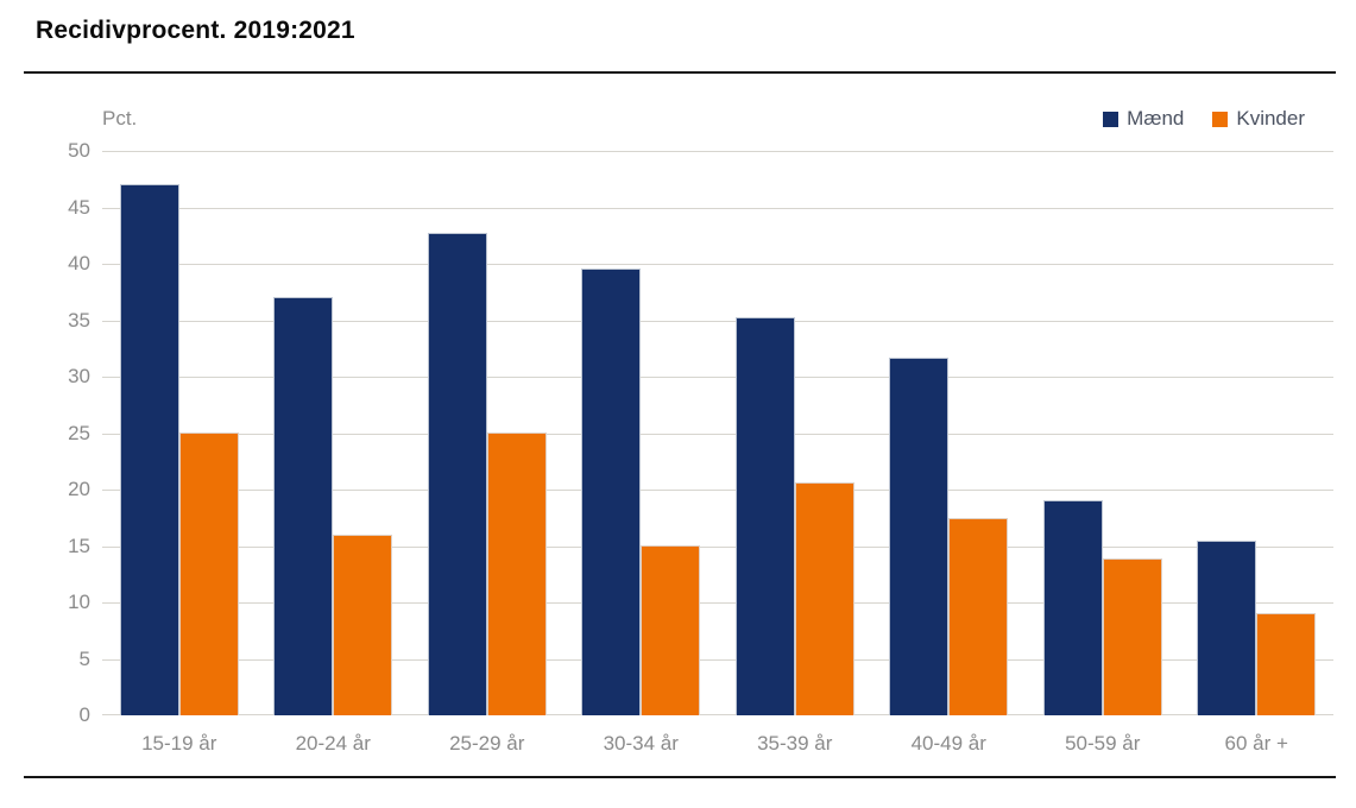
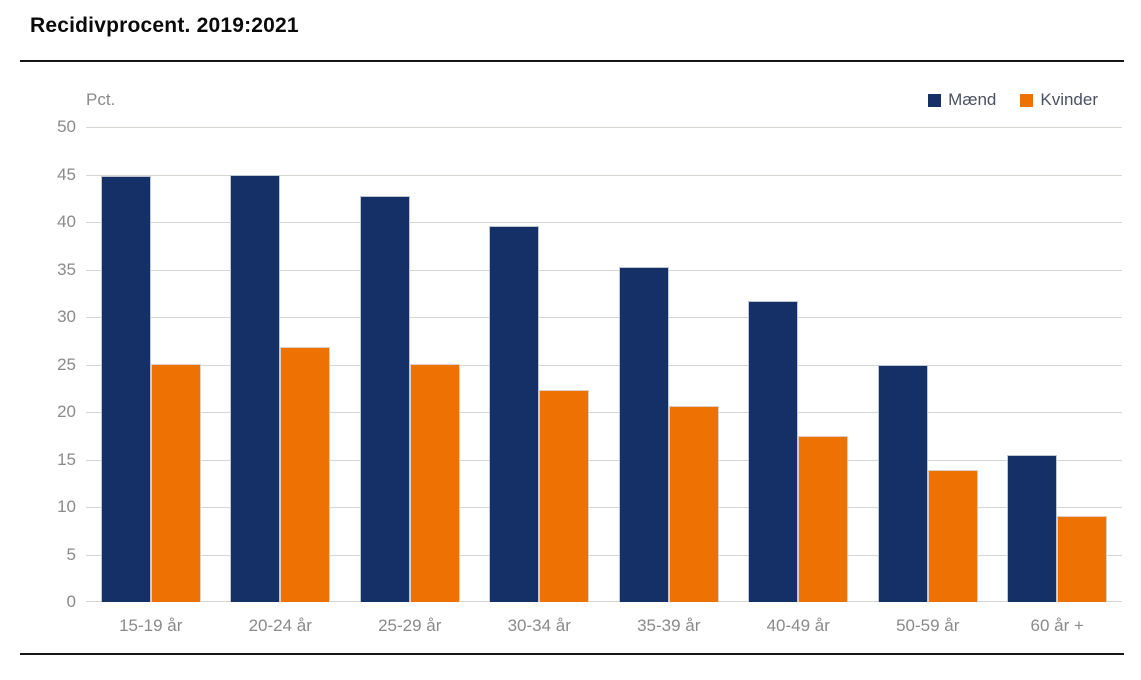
Mænd/15-19 år: 47 -> 45
Mænd/20-24 år: 37 -> 45
Kvinder/20-24 år: 16 -> 27
Kvinder/30-34 år: 15 -> 22
Mænd/50-59 år: 19 -> 25
